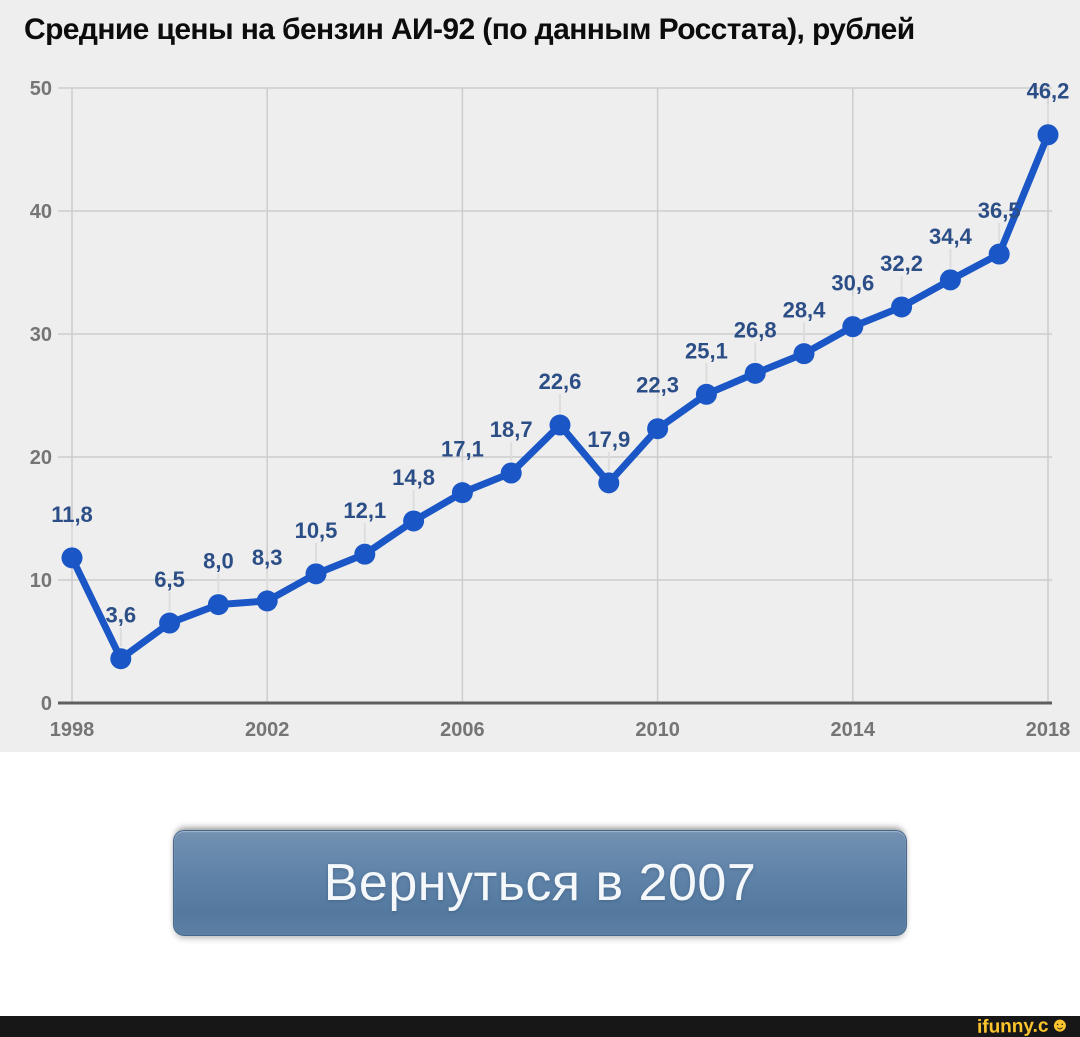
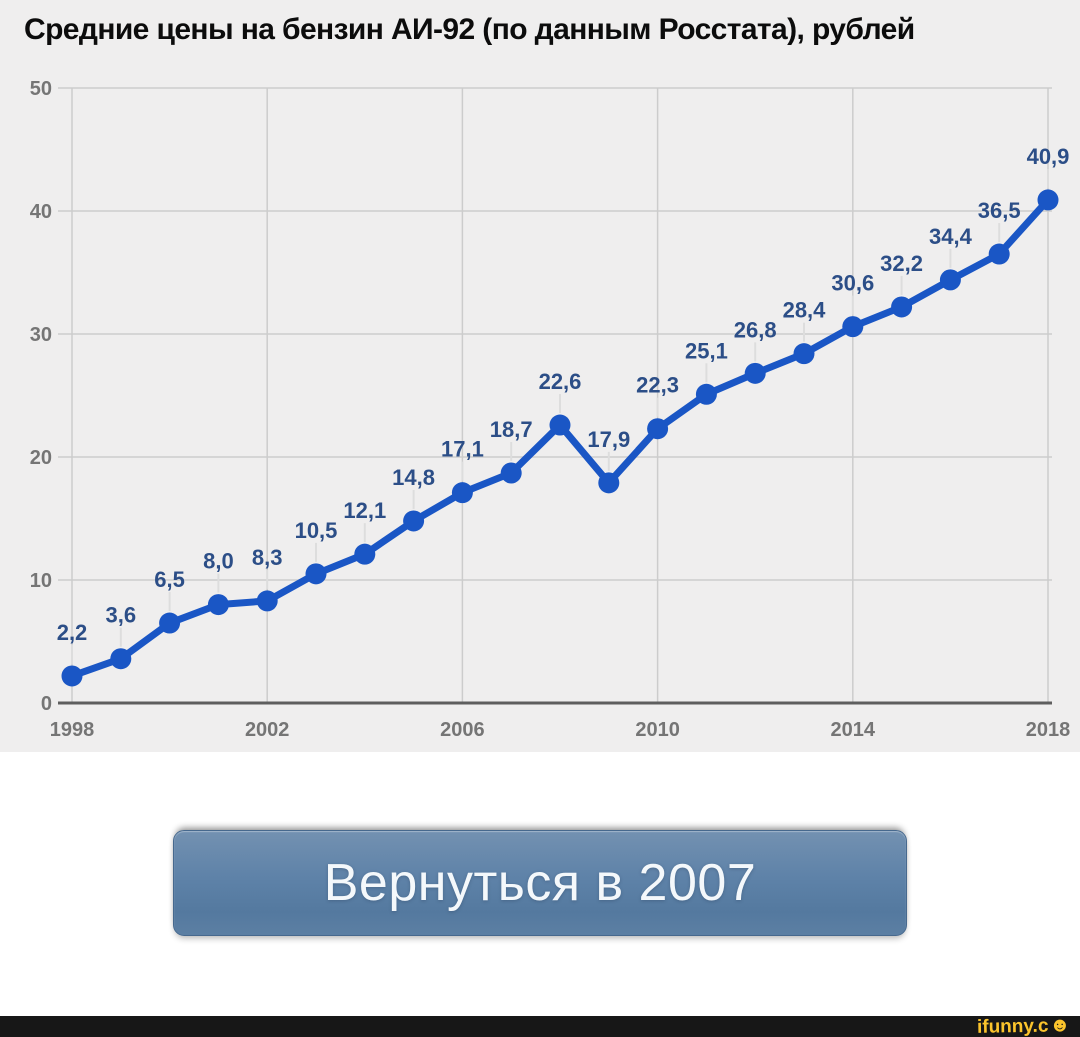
1998: 11,8 -> 2,2
2018: 46,2 -> 40,9
